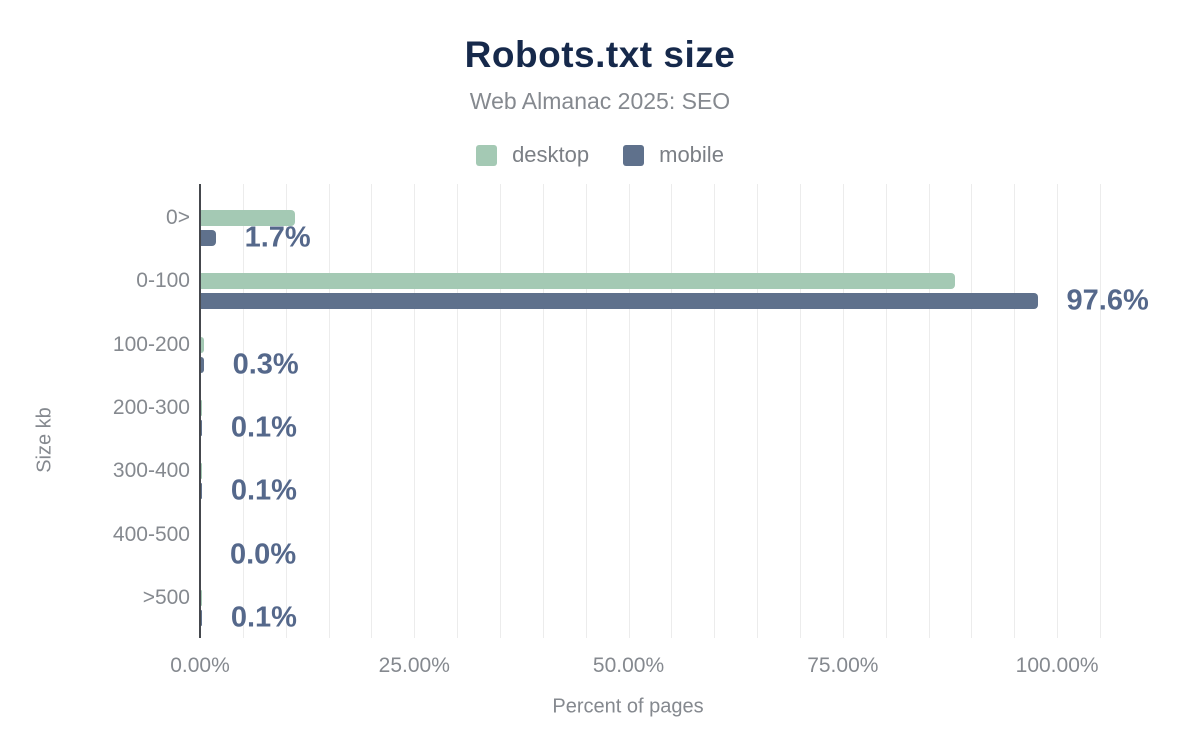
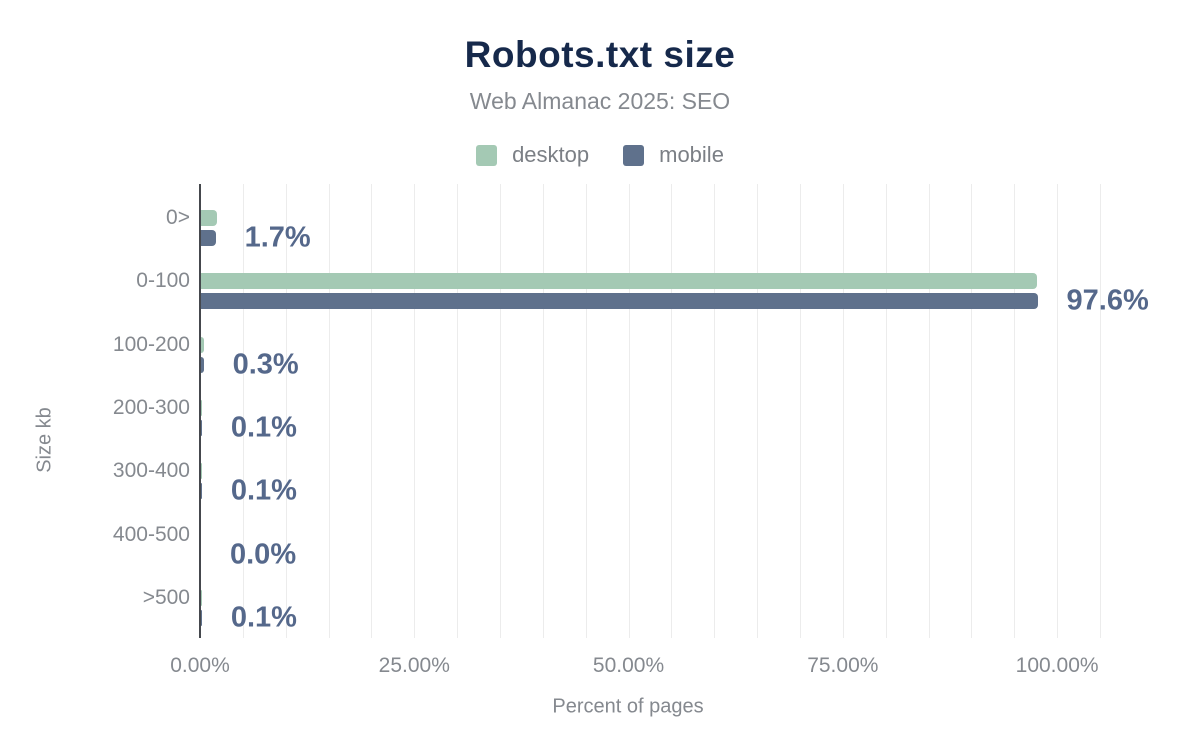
desktop/0>: 11% -> 2%
desktop/0-100: 88% -> 98%
